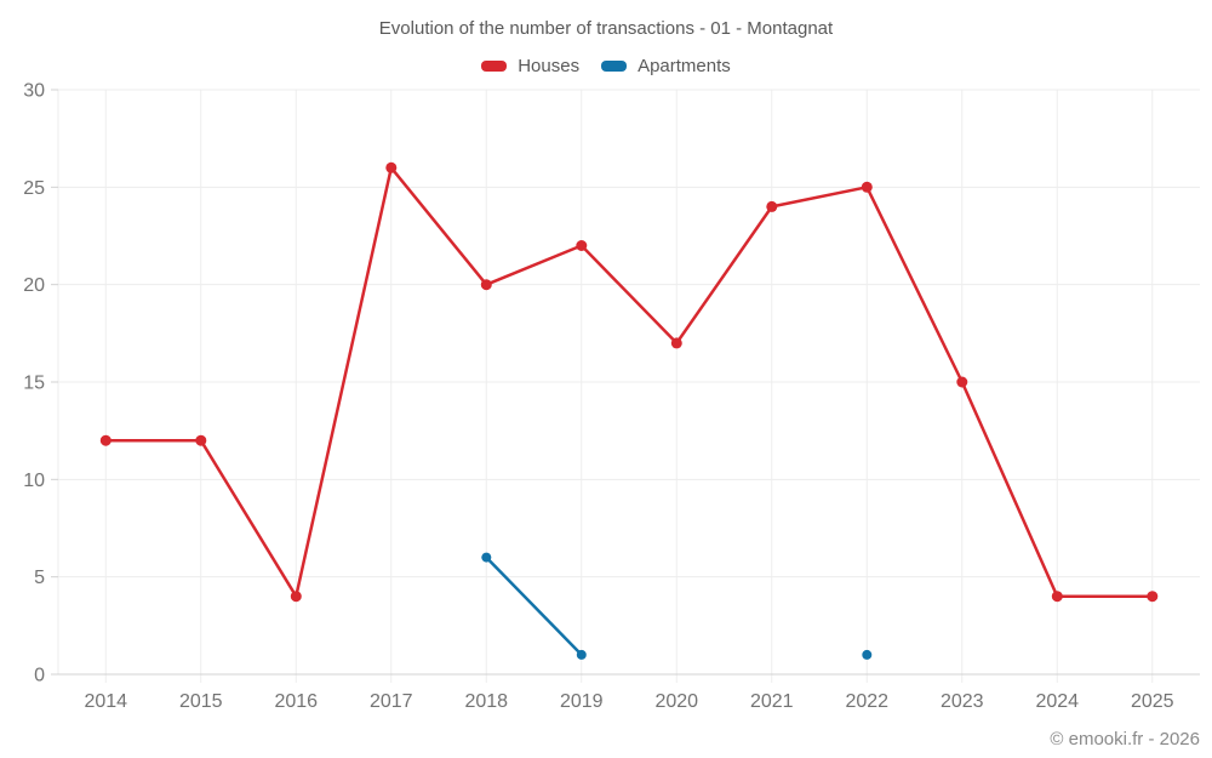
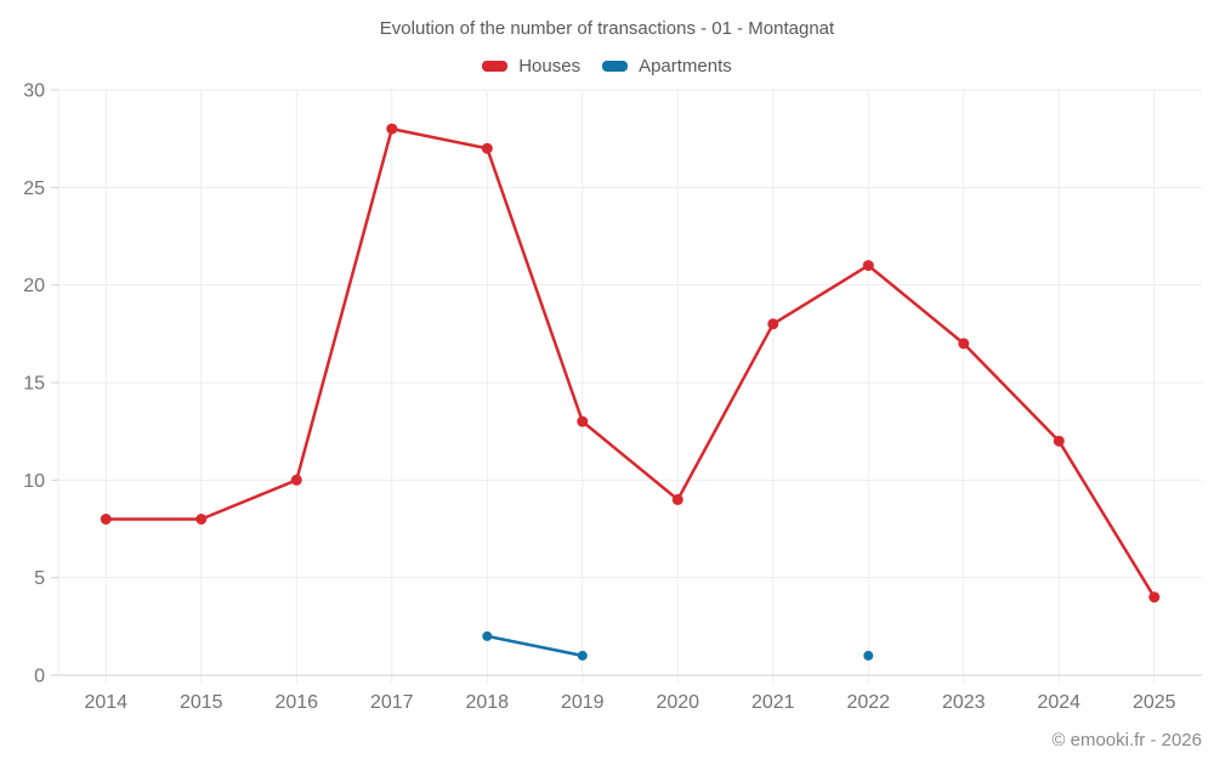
Houses/2014: 12 -> 8
Houses/2015: 12 -> 8
Houses/2016: 4 -> 10
Houses/2017: 26 -> 28
Houses/2018: 20 -> 27
Apartments/2018: 6 -> 2
Houses/2019: 22 -> 13
Houses/2020: 17 -> 9
Houses/2021: 24 -> 18
Houses/2022: 25 -> 21
Houses/2023: 15 -> 17
Houses/2024: 4 -> 12
